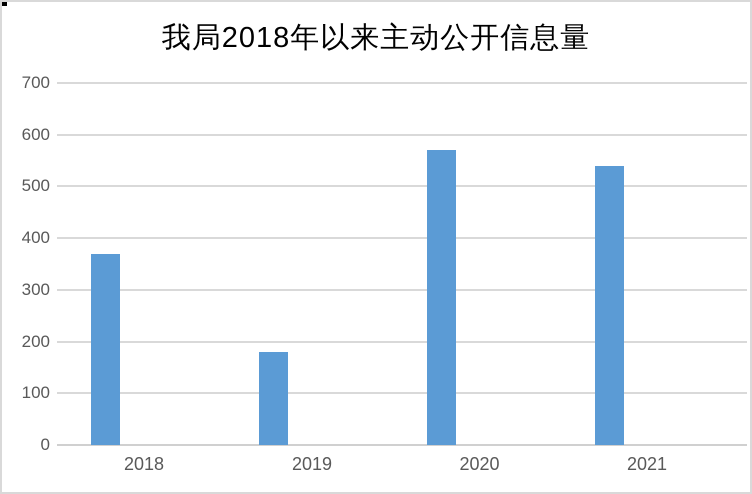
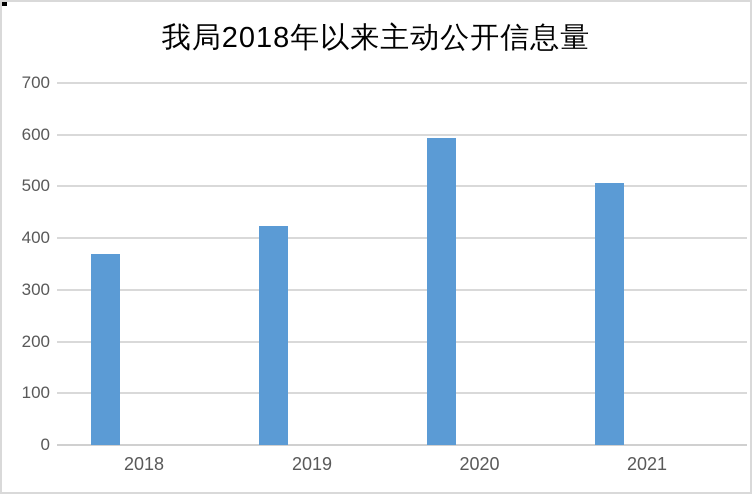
2019: 180 -> 420
2020: 570 -> 590
2021: 540 -> 510
